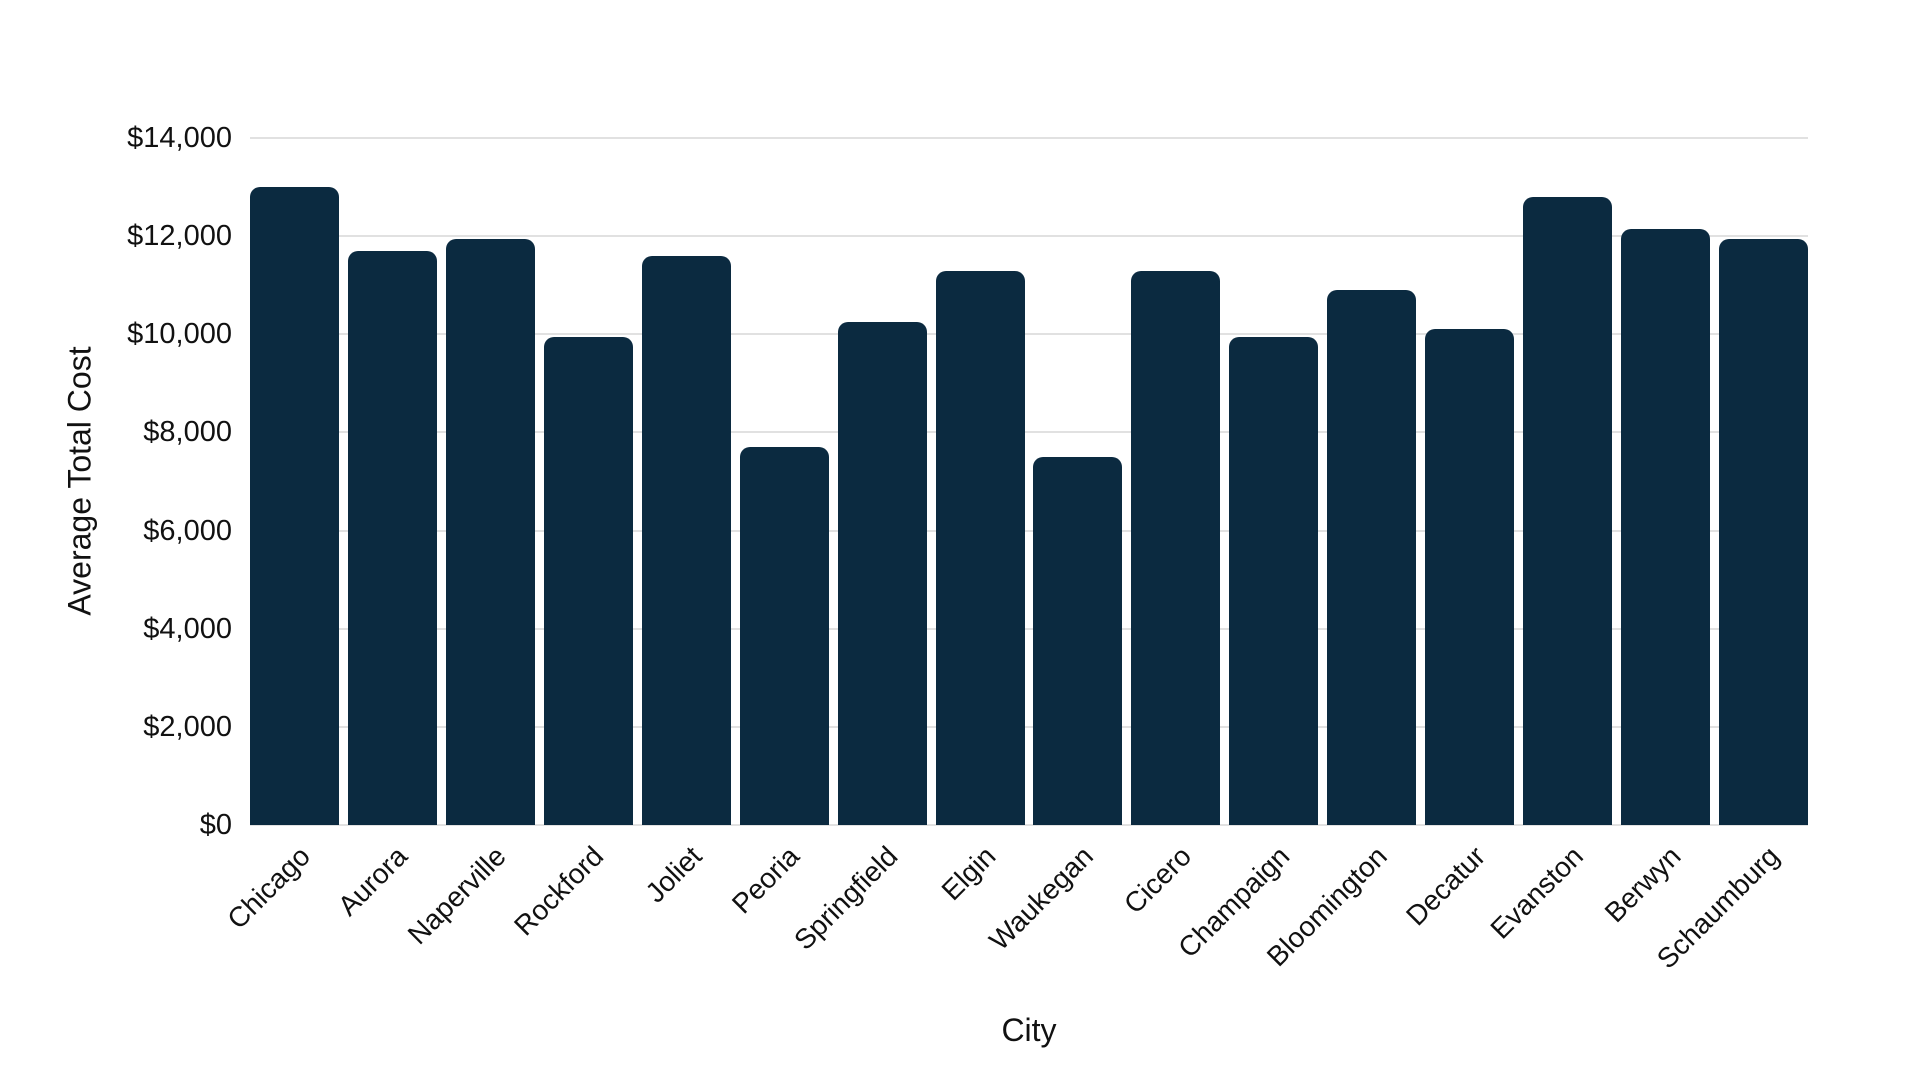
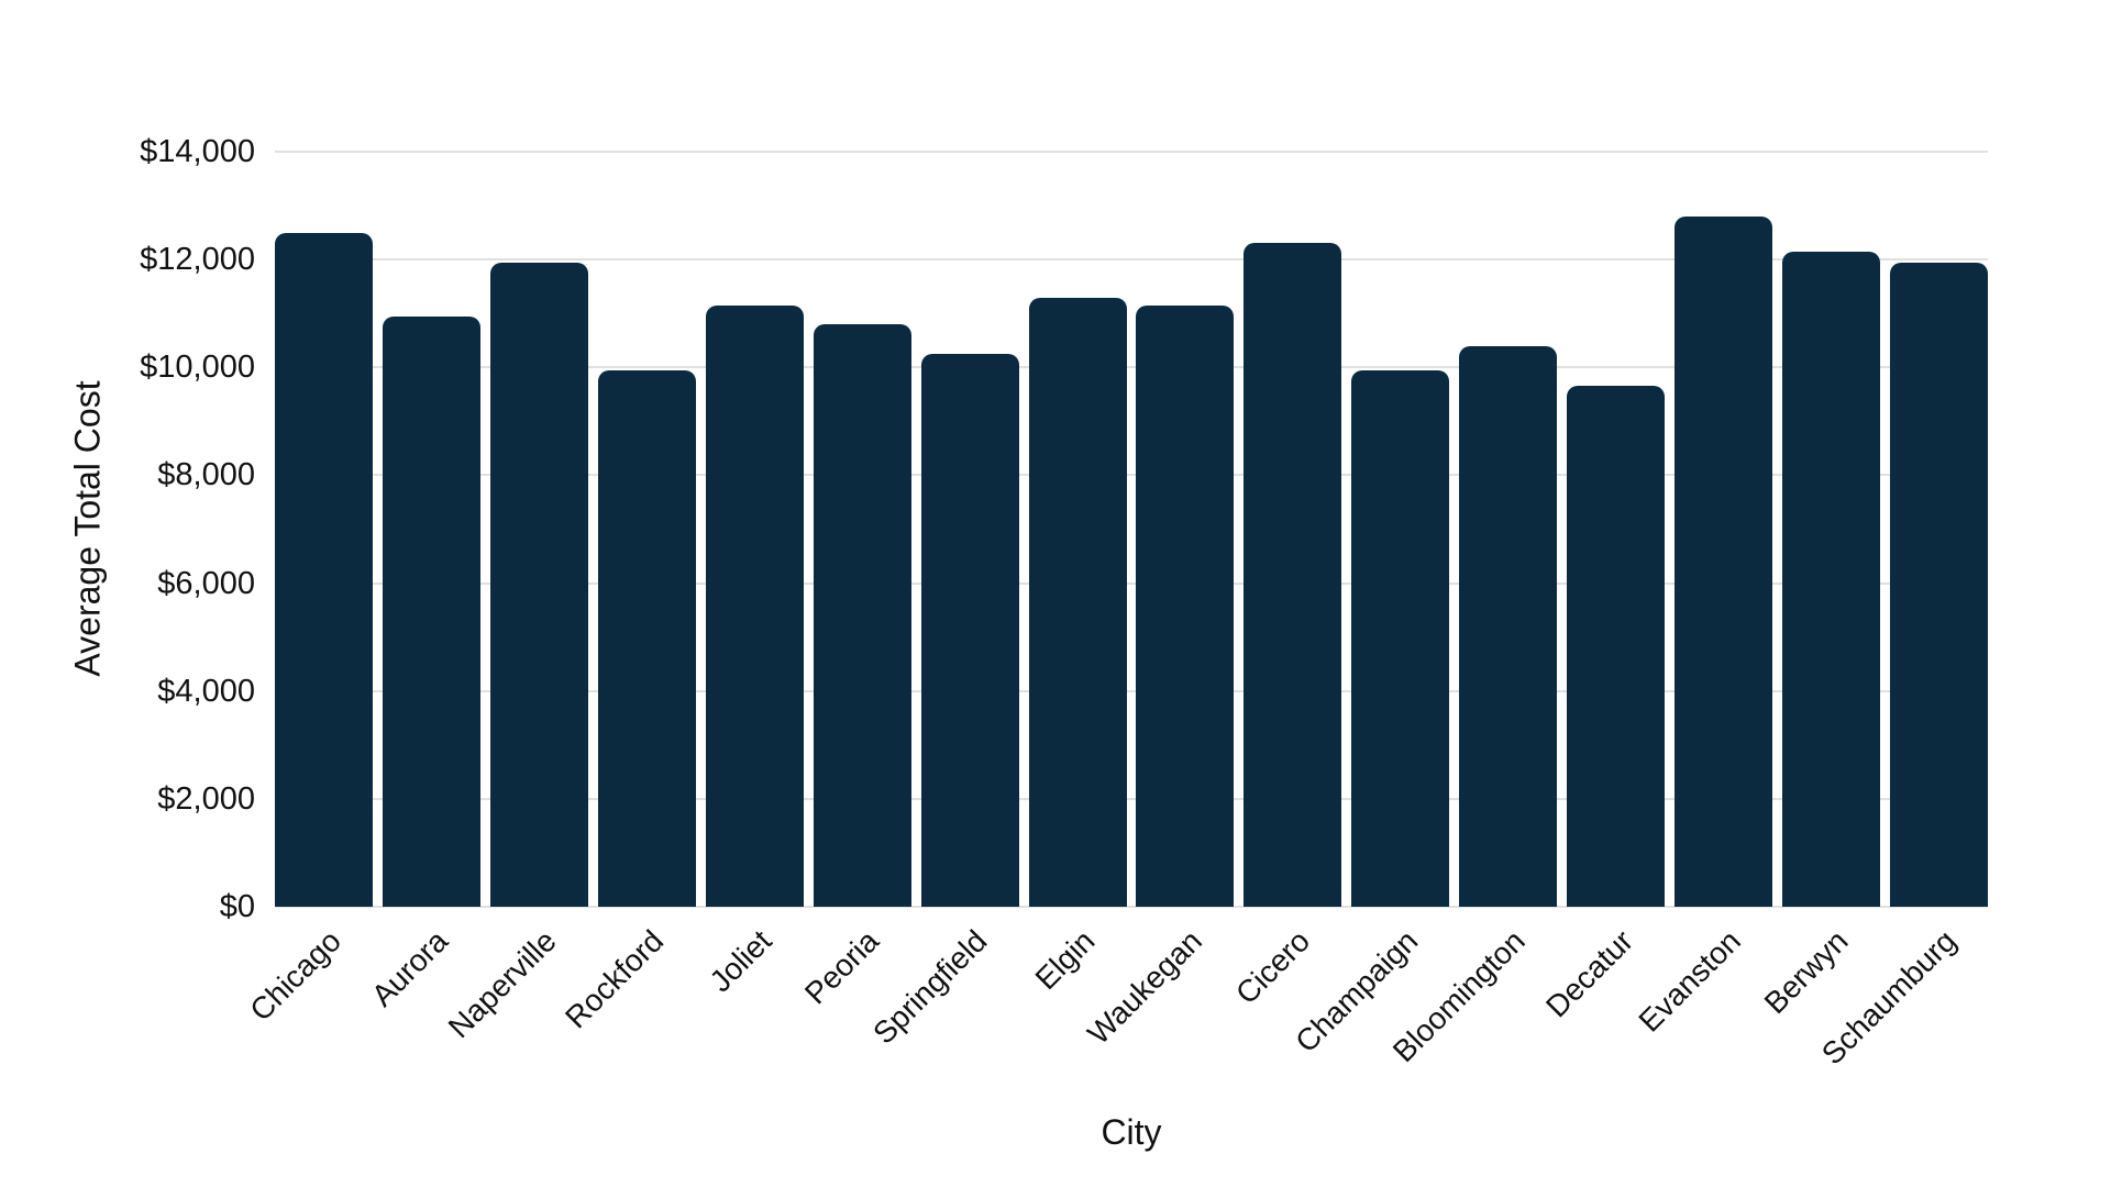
Chicago: $13000 -> $12500
Aurora: $11700 -> $11000
Joliet: $11600 -> $11200
Peoria: $7700 -> $10800
Waukegan: $7500 -> $11200
Cicero: $11300 -> $12300
Bloomington: $10900 -> $10400
Decatur: $10100 -> $9600
